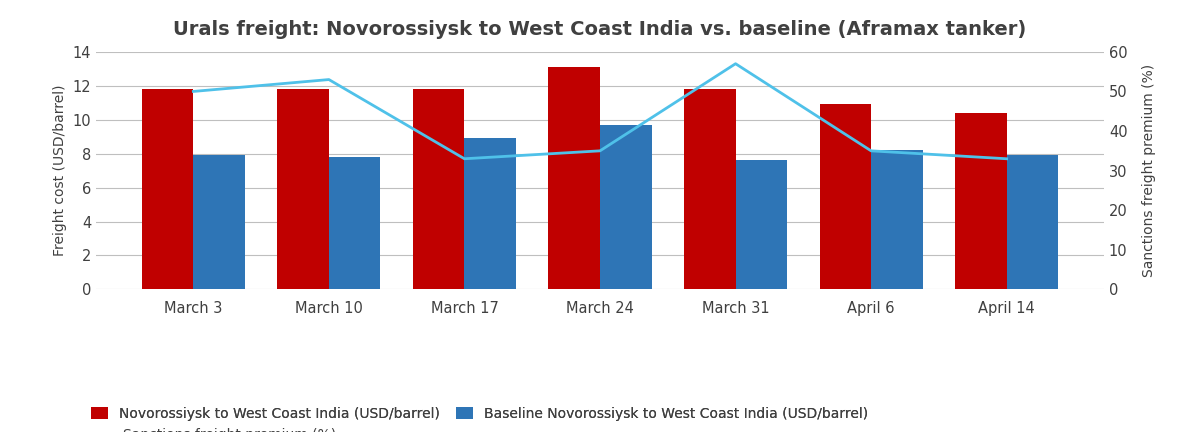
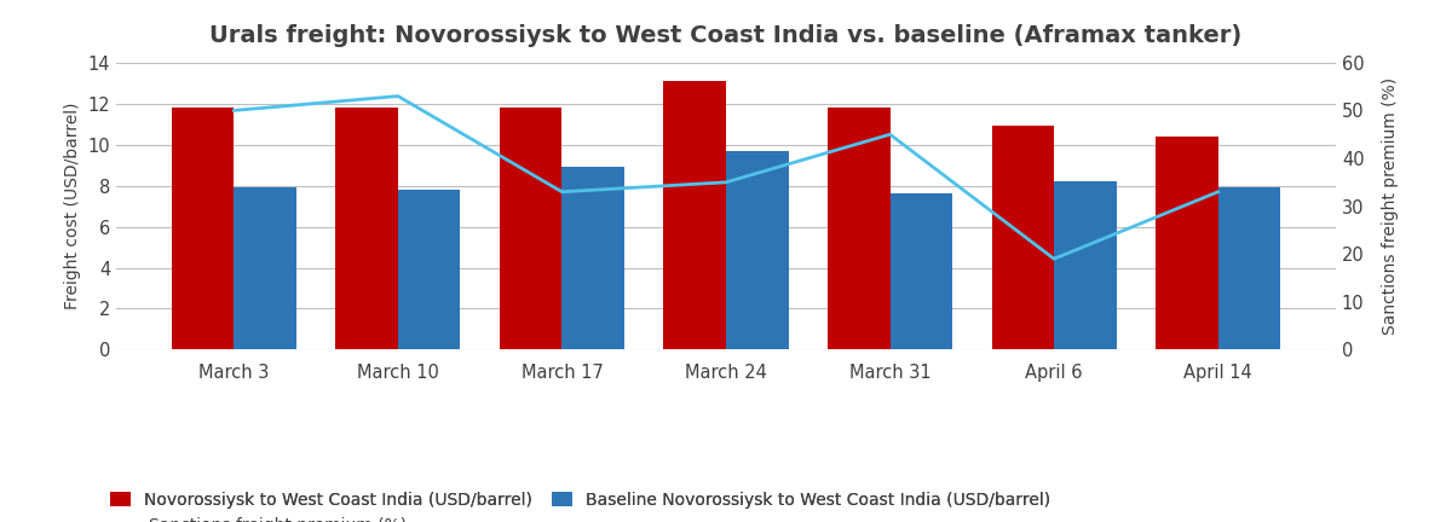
Sanctions freight premium (%)/March 31: 57 -> 45
Sanctions freight premium (%)/April 6: 35 -> 19
